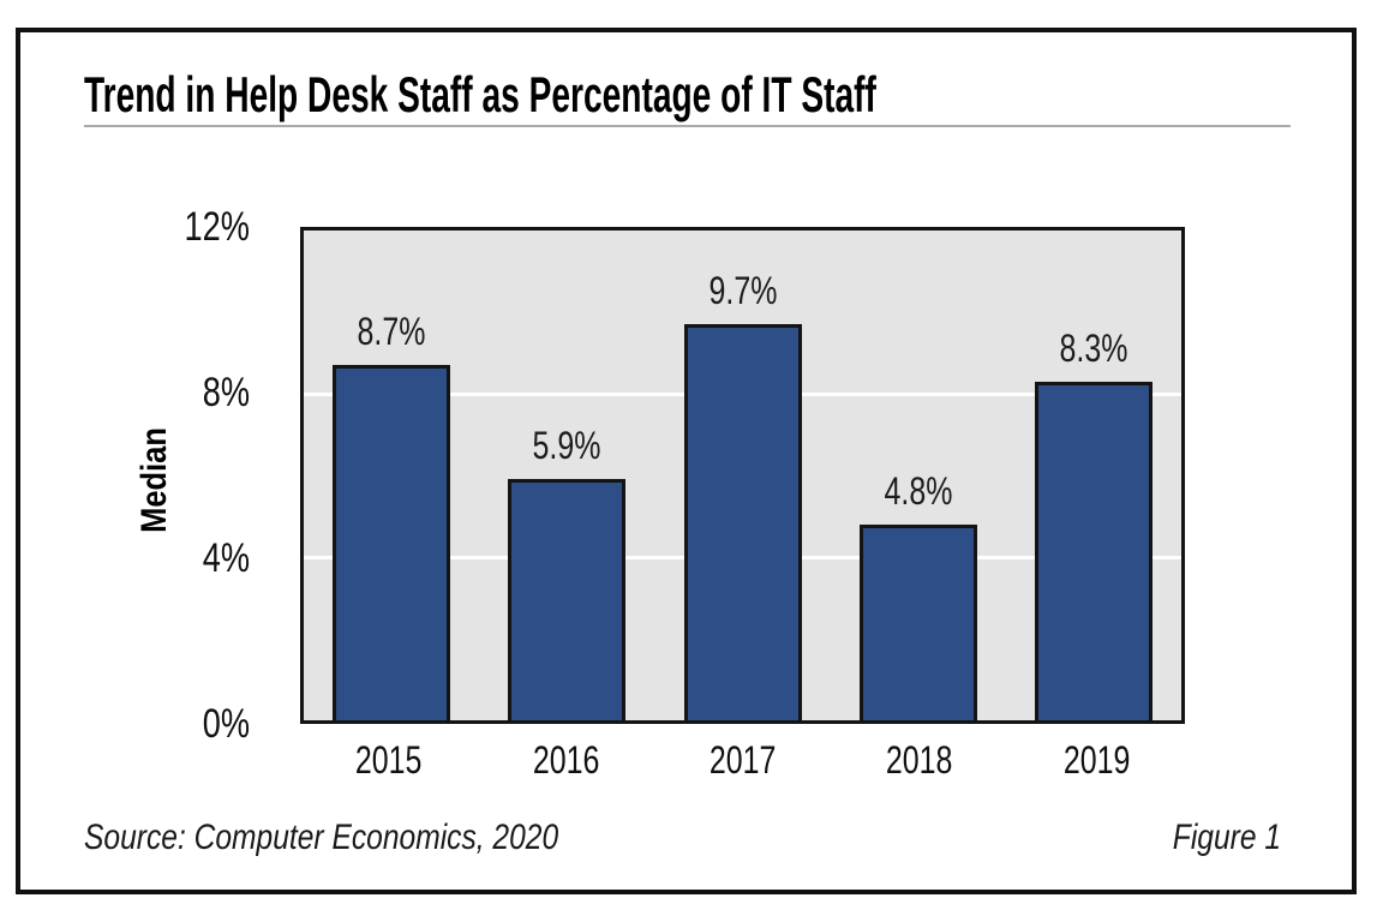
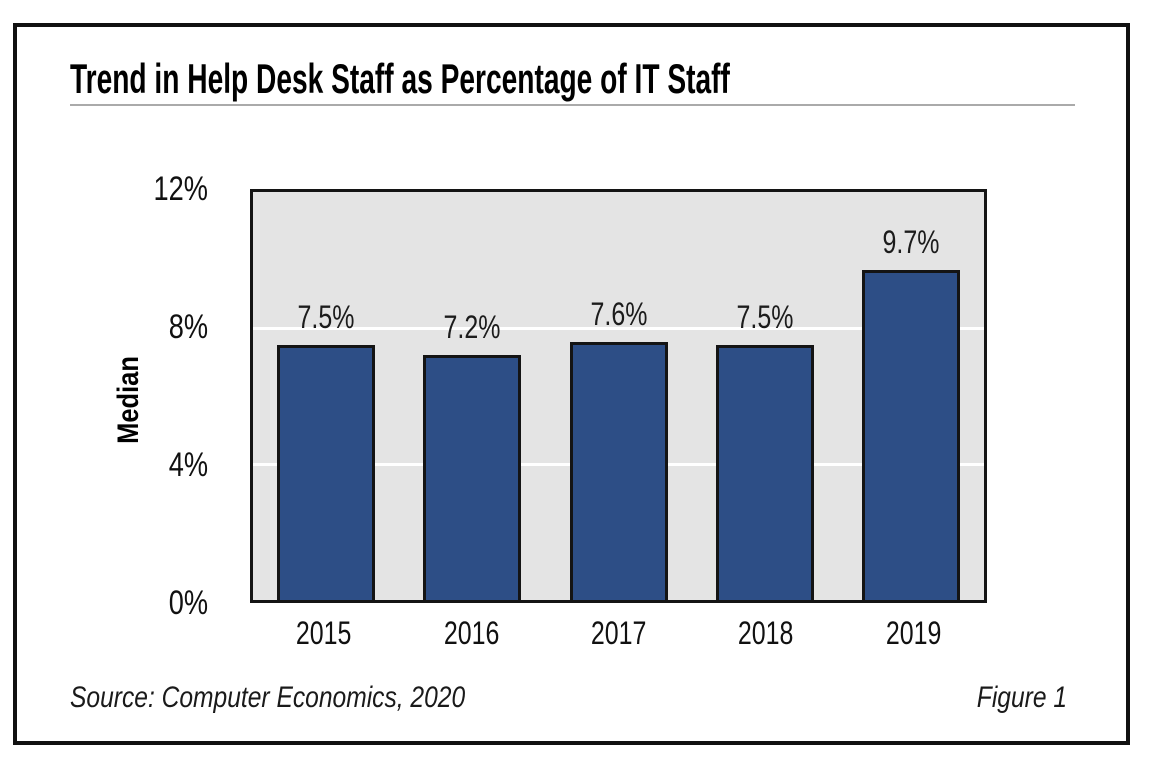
2015: 8.7% -> 7.5%
2016: 5.9% -> 7.2%
2017: 9.7% -> 7.6%
2018: 4.8% -> 7.5%
2019: 8.3% -> 9.7%
